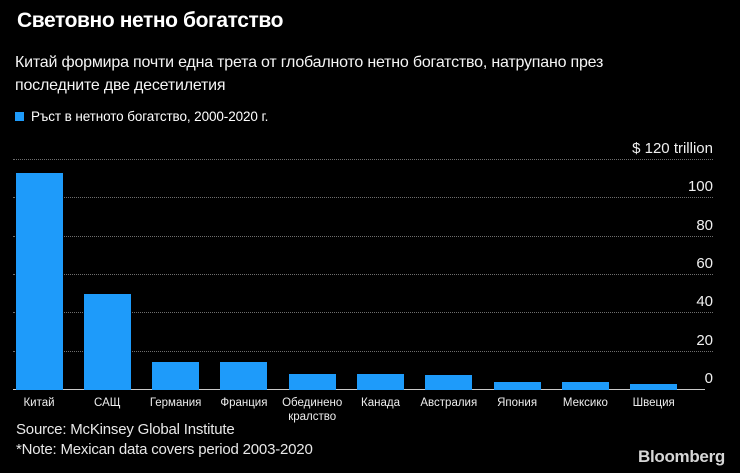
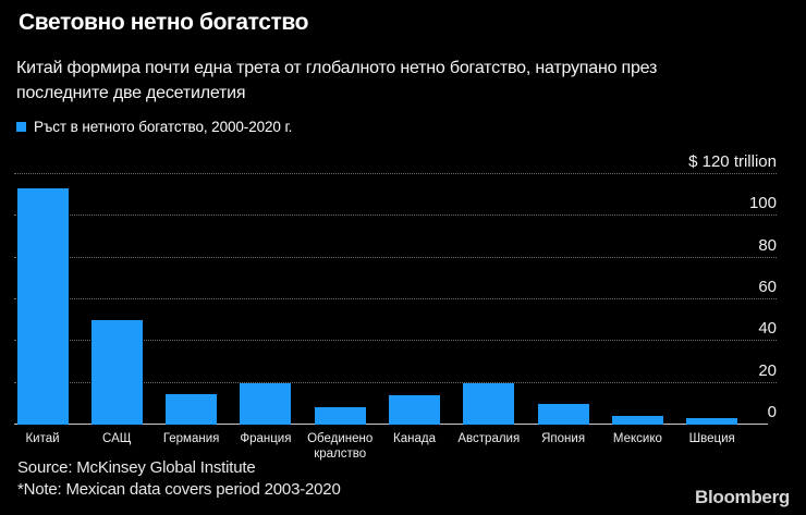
Франция: 15 -> 20
Канада: 8 -> 14
Австралия: 8 -> 20
Япония: 4 -> 10
